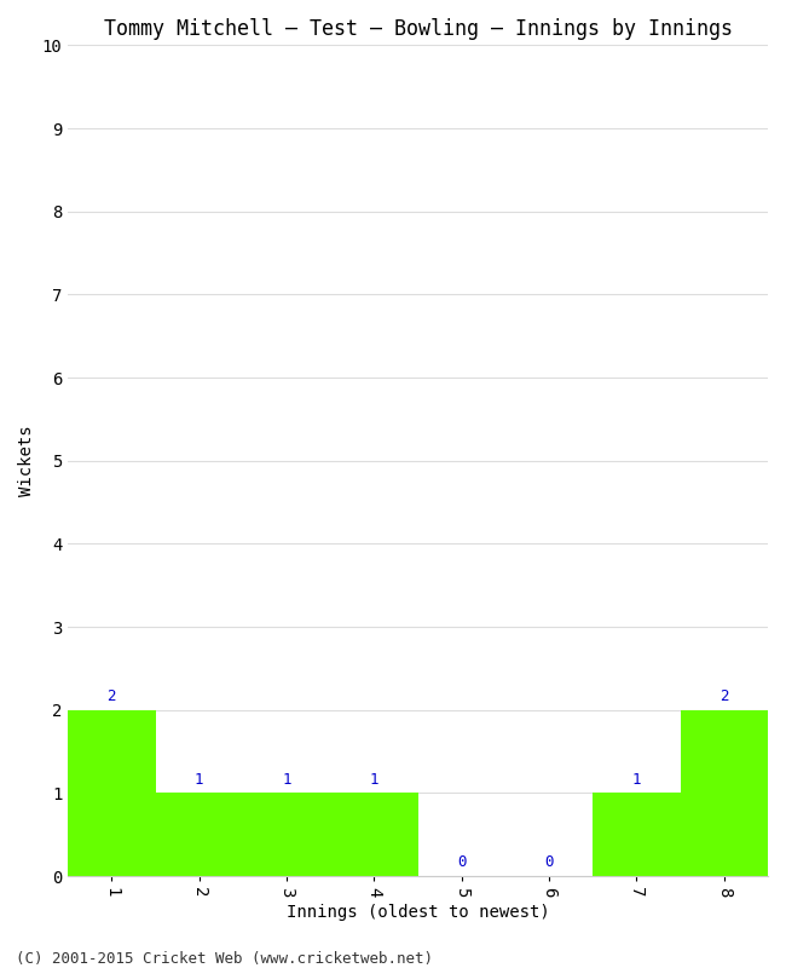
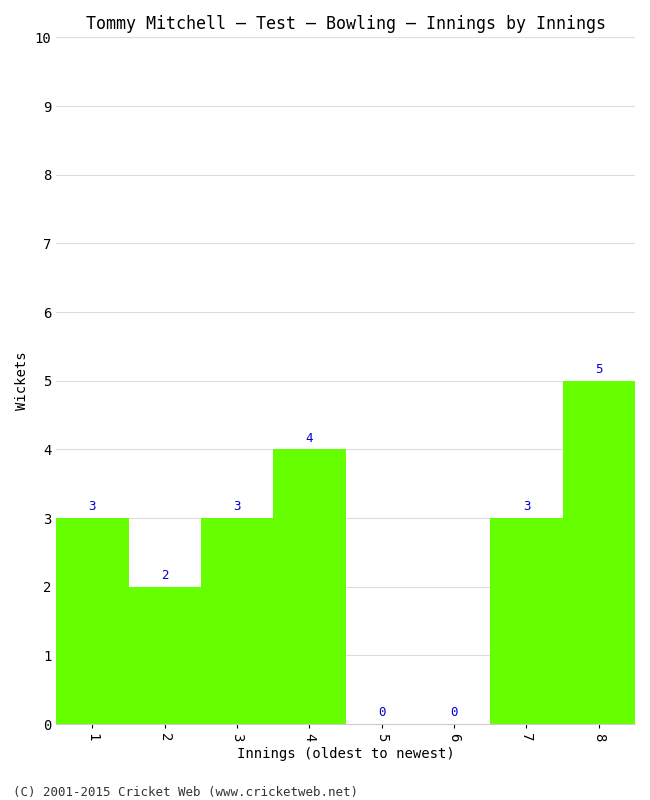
1: 2 -> 3
2: 1 -> 2
3: 1 -> 3
4: 1 -> 4
7: 1 -> 3
8: 2 -> 5
